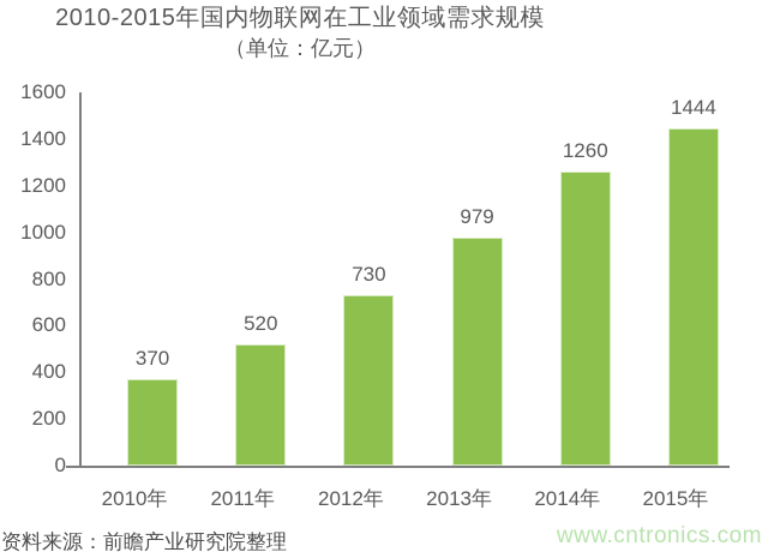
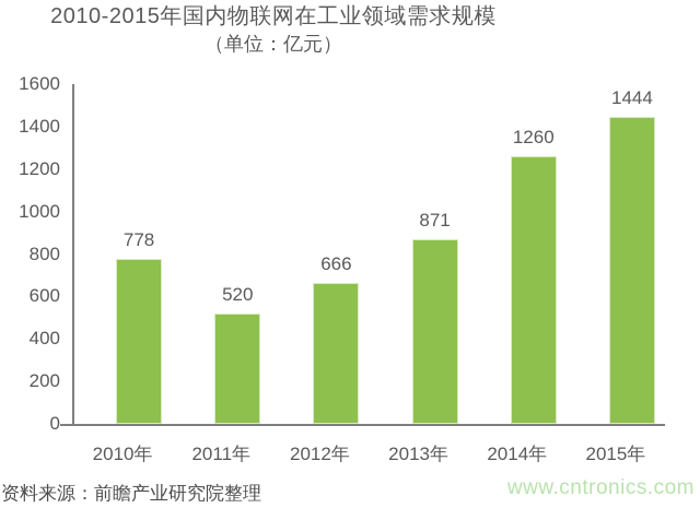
2010年: 370 -> 778
2012年: 730 -> 666
2013年: 979 -> 871
